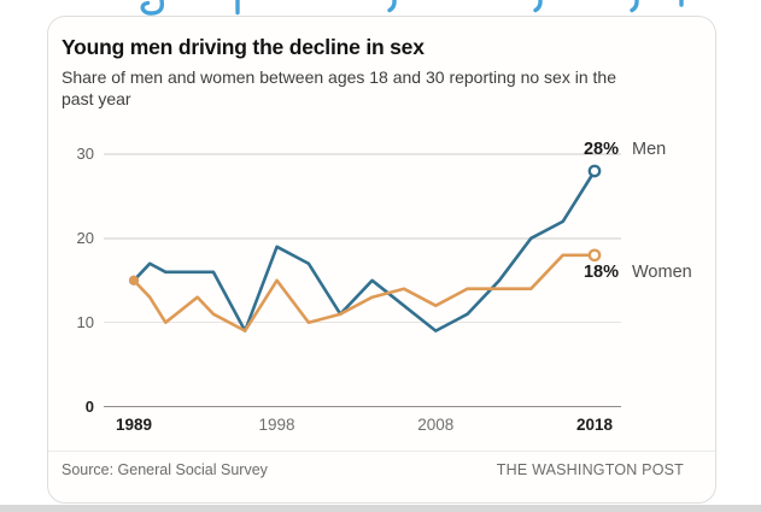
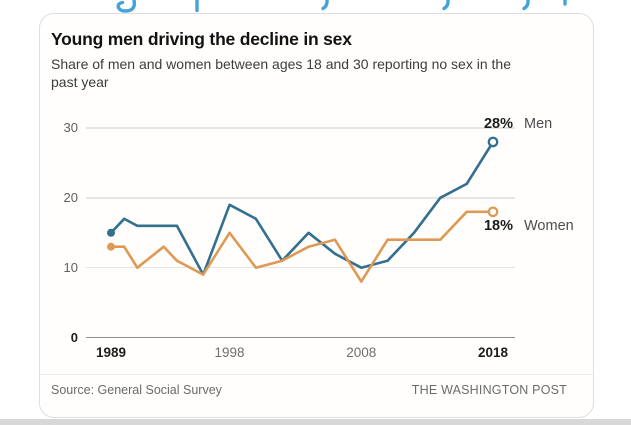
Women/1989: 15 -> 13
Men/2008: 9 -> 10
Women/2008: 12 -> 8
